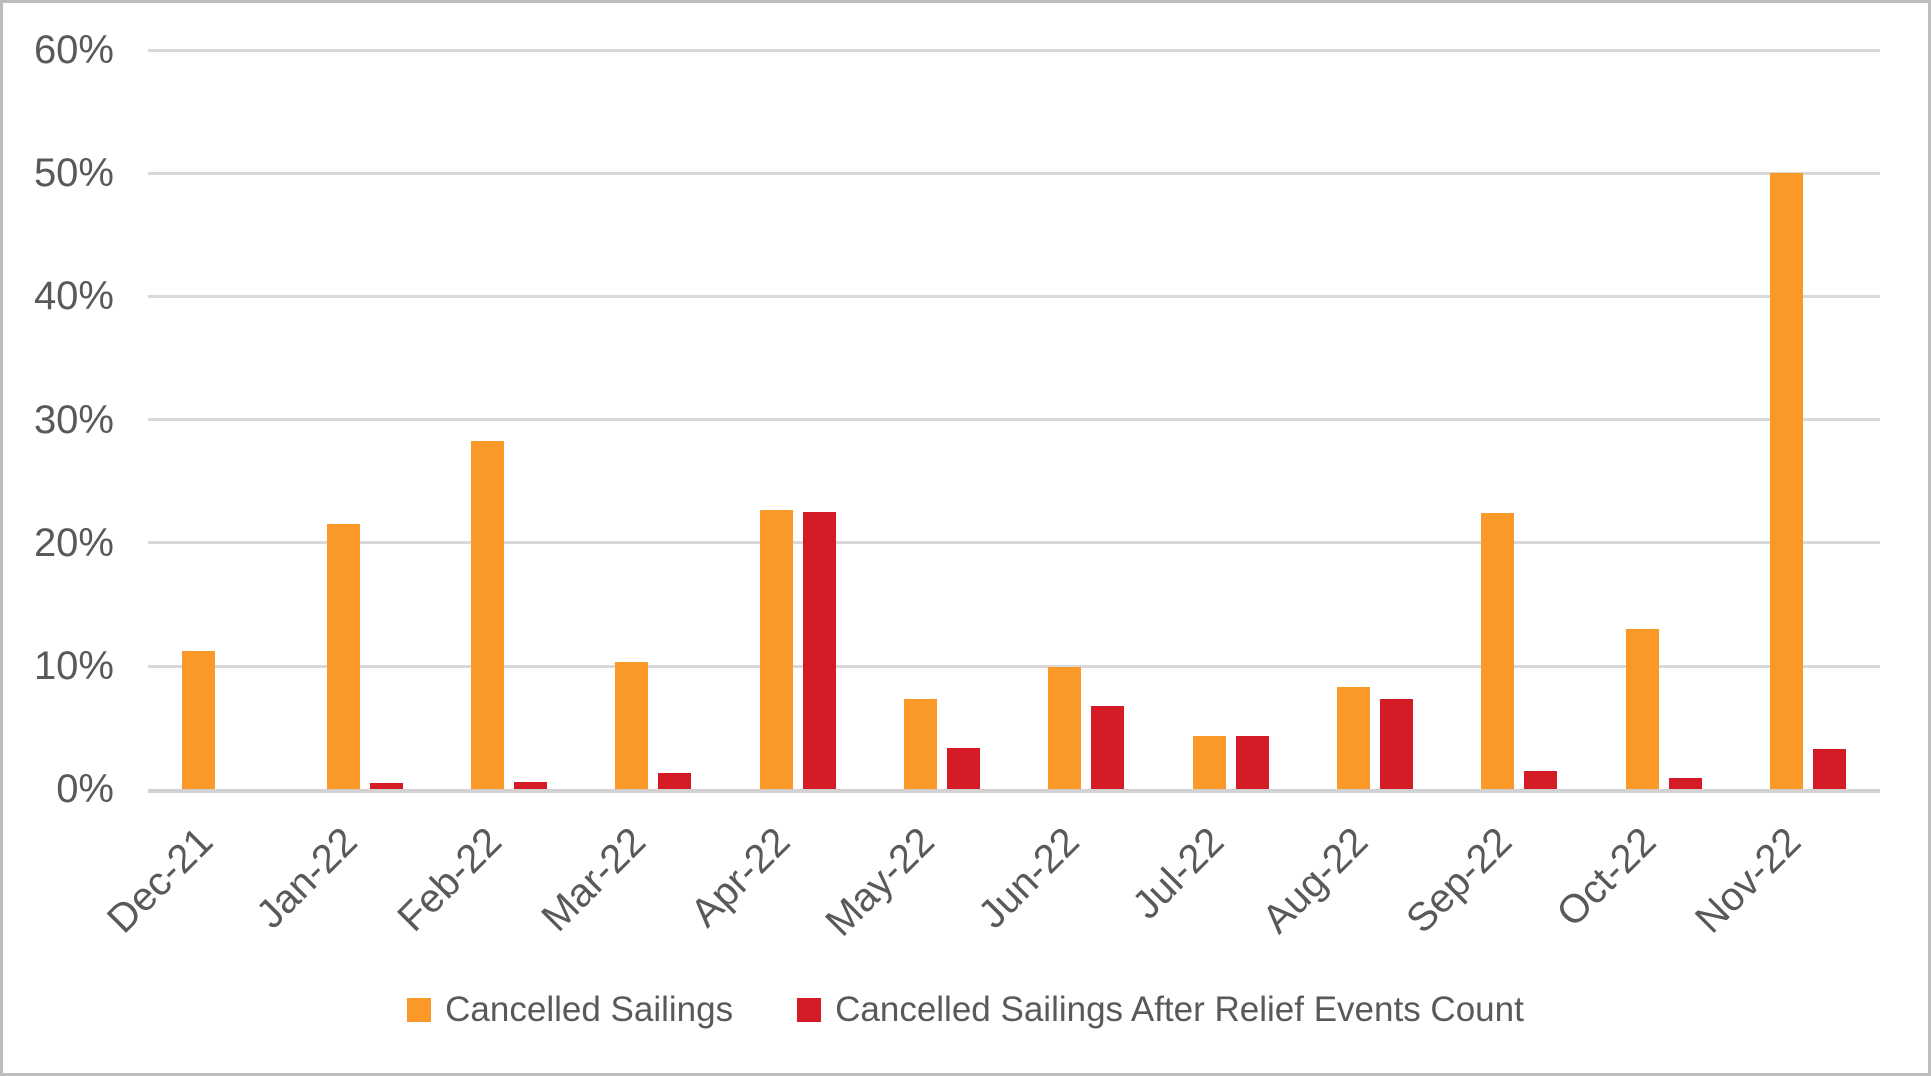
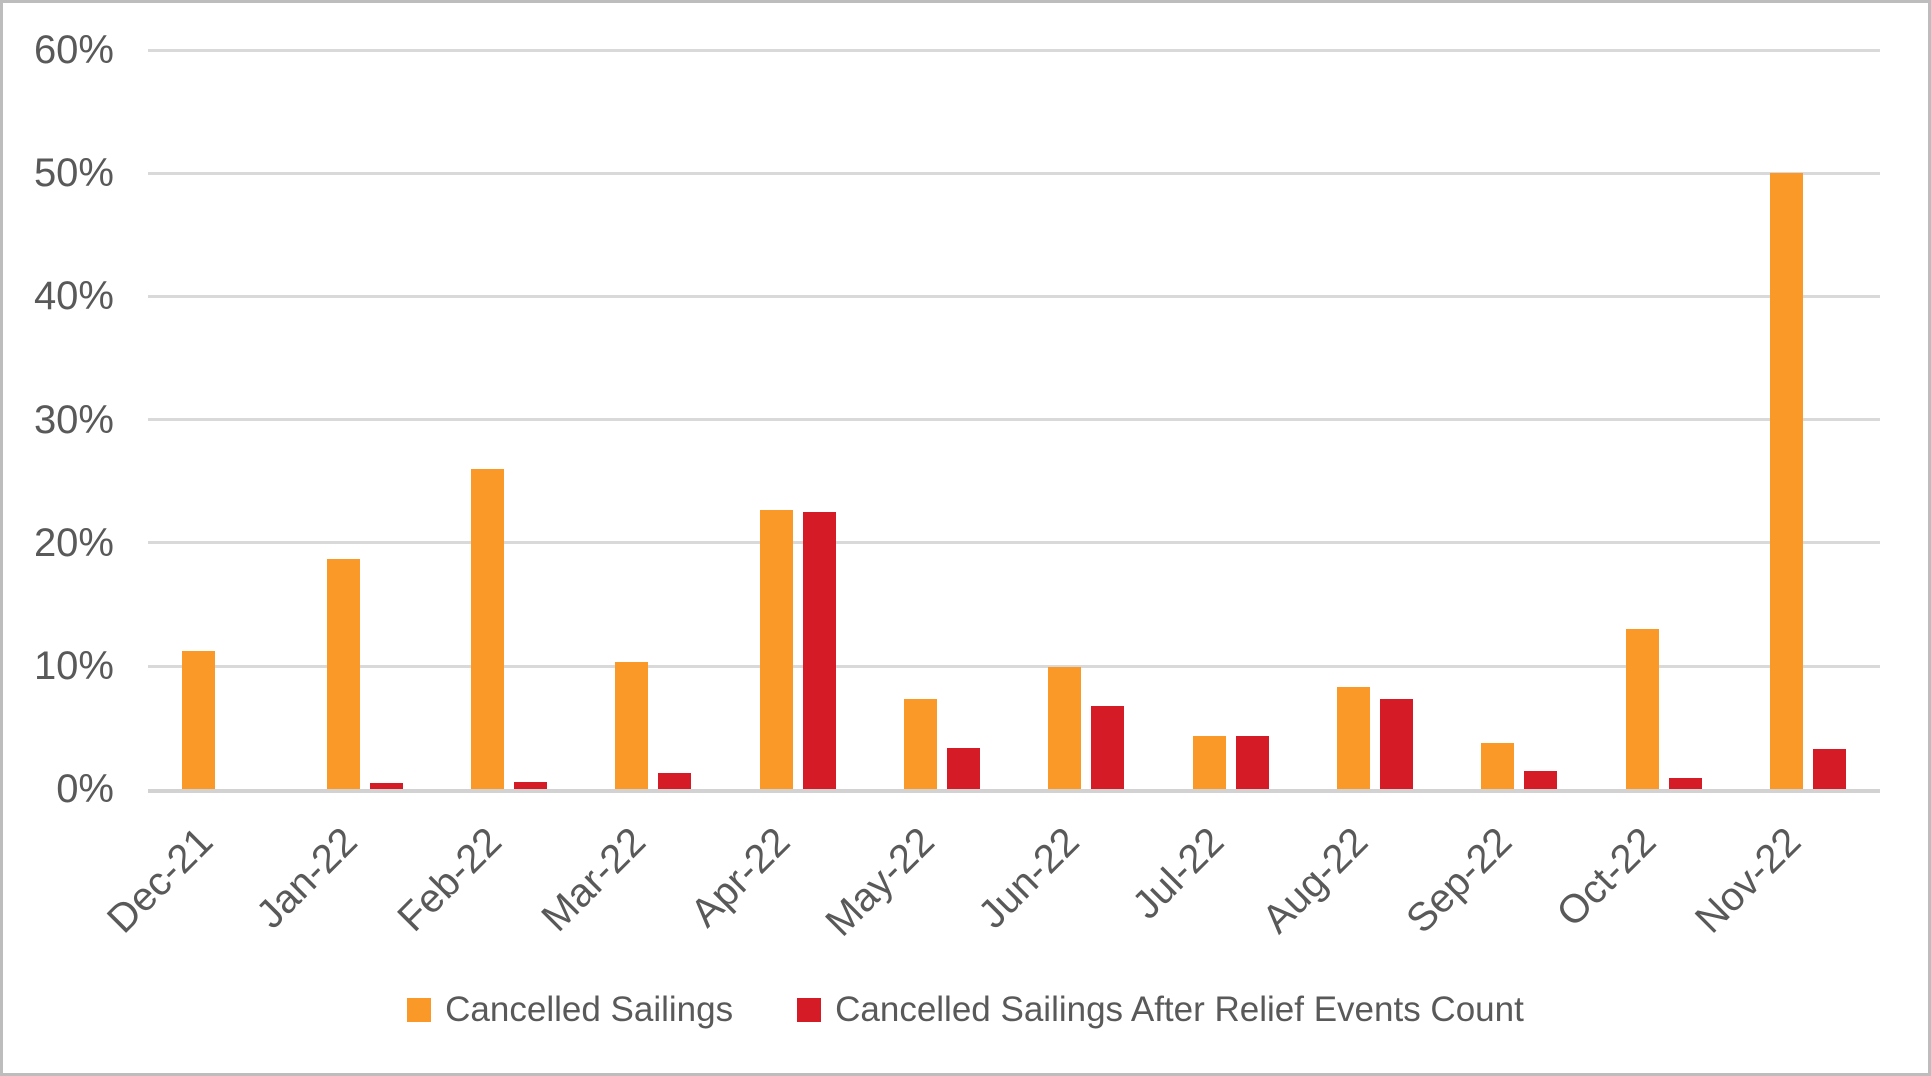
Cancelled Sailings/Jan-22: 21.5% -> 18.7%
Cancelled Sailings/Feb-22: 28.3% -> 26.0%
Cancelled Sailings/Sep-22: 22.4% -> 3.8%
